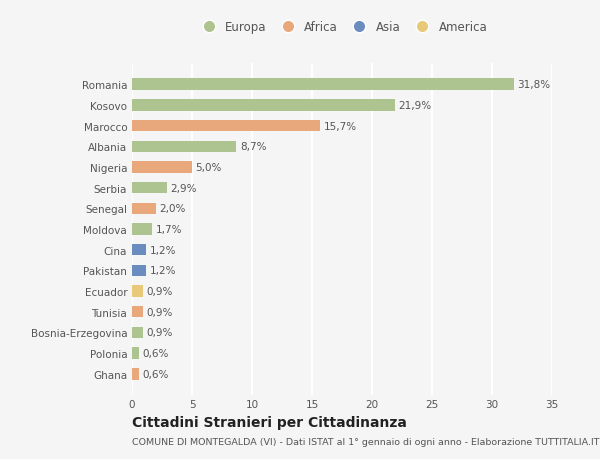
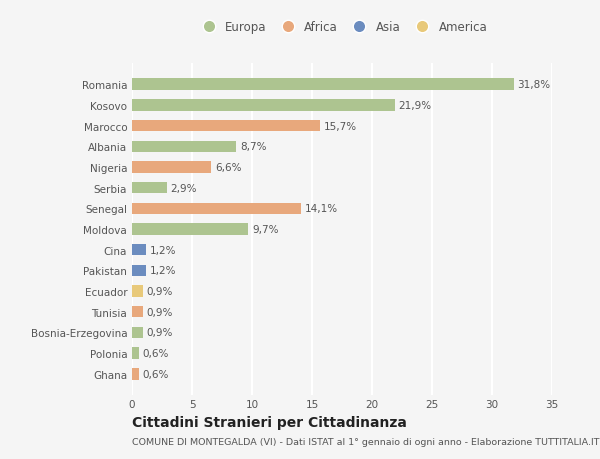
Nigeria: 5,0% -> 6,6%
Senegal: 2,0% -> 14,1%
Moldova: 1,7% -> 9,7%
